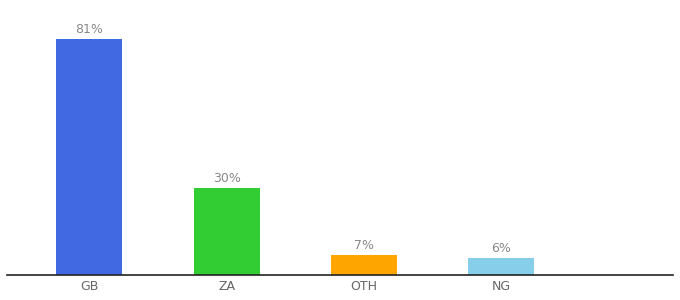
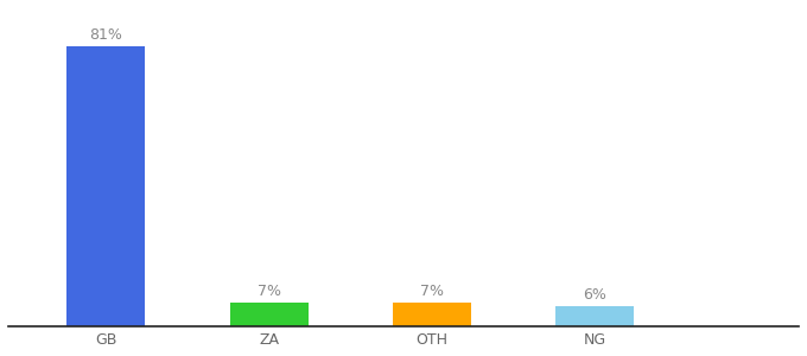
ZA: 30% -> 7%
